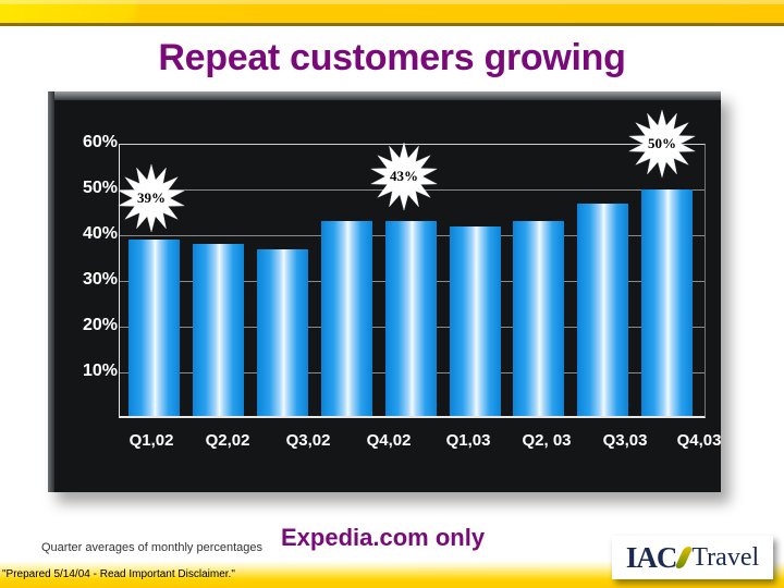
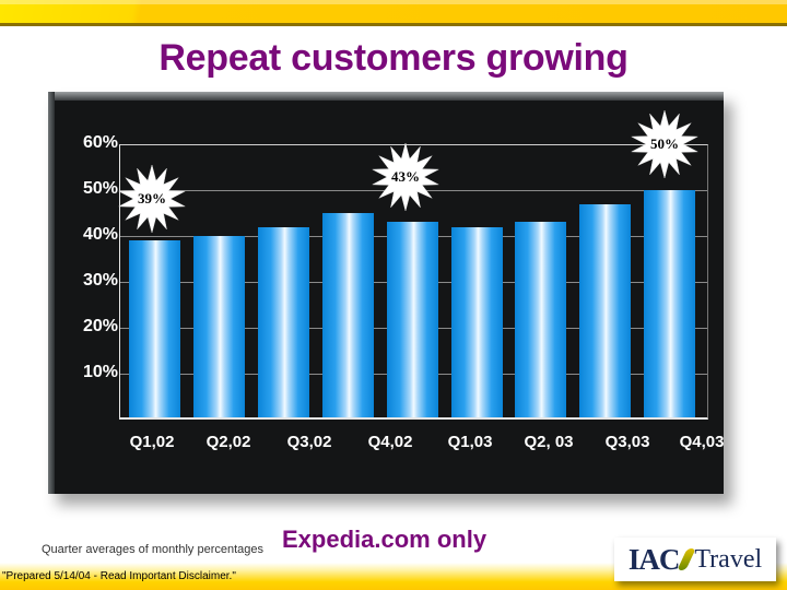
Q2,02: 38% -> 40%
Q3,02: 37% -> 42%
Q4,02: 43% -> 45%
